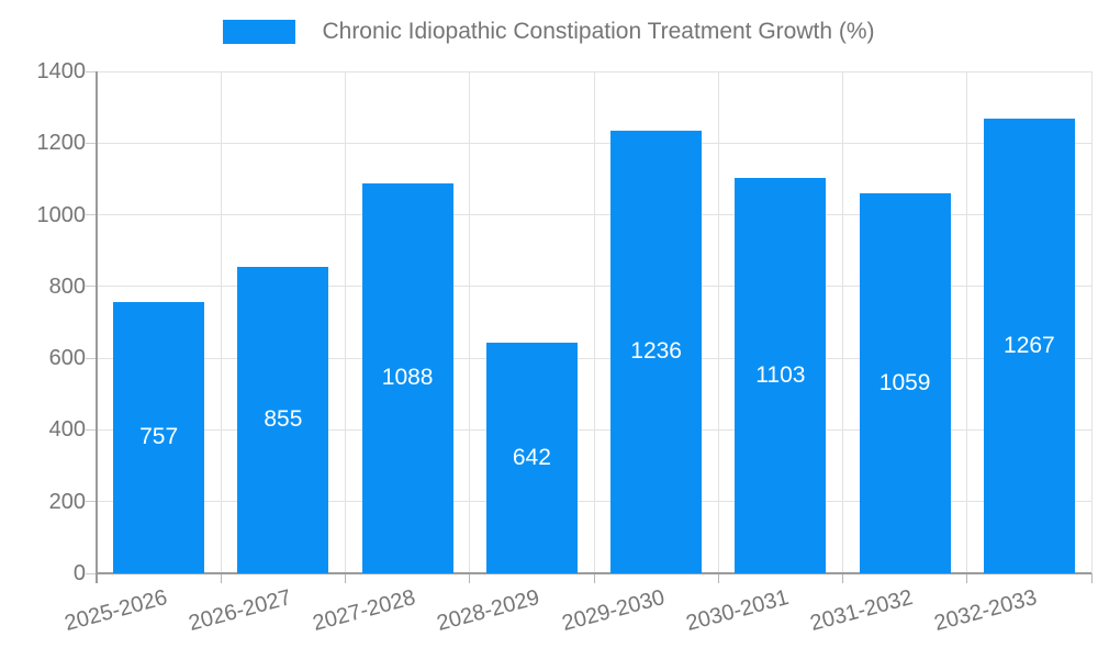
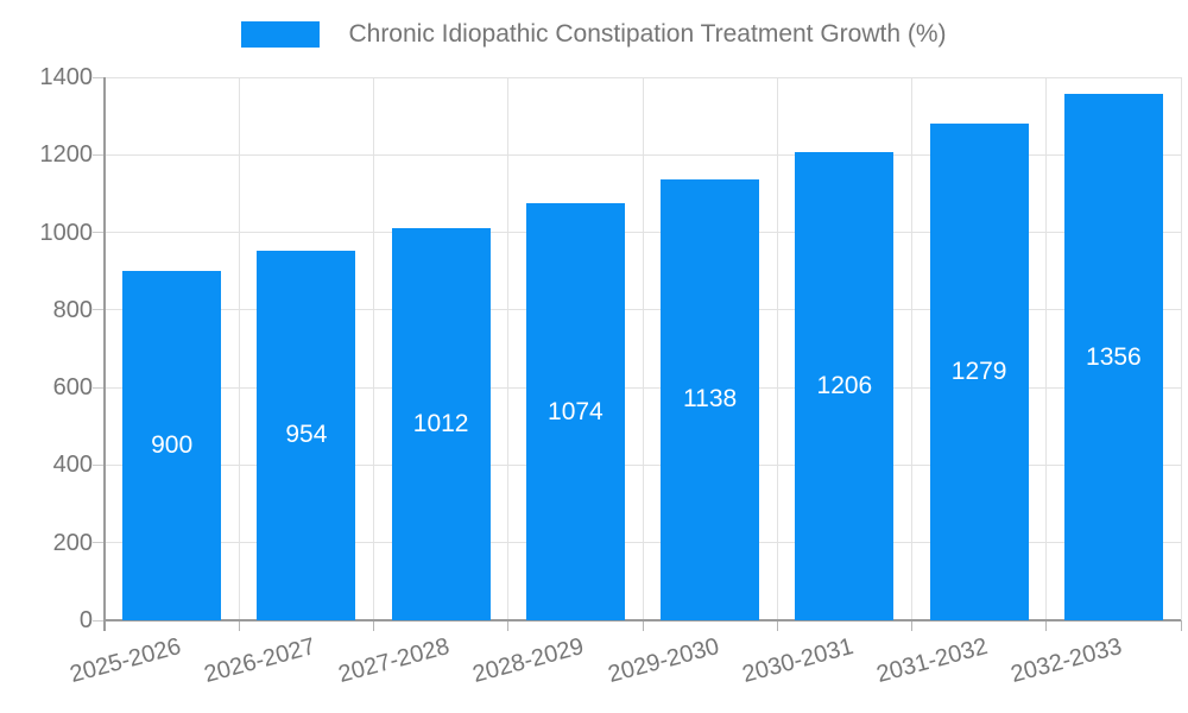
2025-2026: 757 -> 900
2026-2027: 855 -> 954
2027-2028: 1088 -> 1012
2028-2029: 642 -> 1074
2029-2030: 1236 -> 1138
2030-2031: 1103 -> 1206
2031-2032: 1059 -> 1279
2032-2033: 1267 -> 1356
